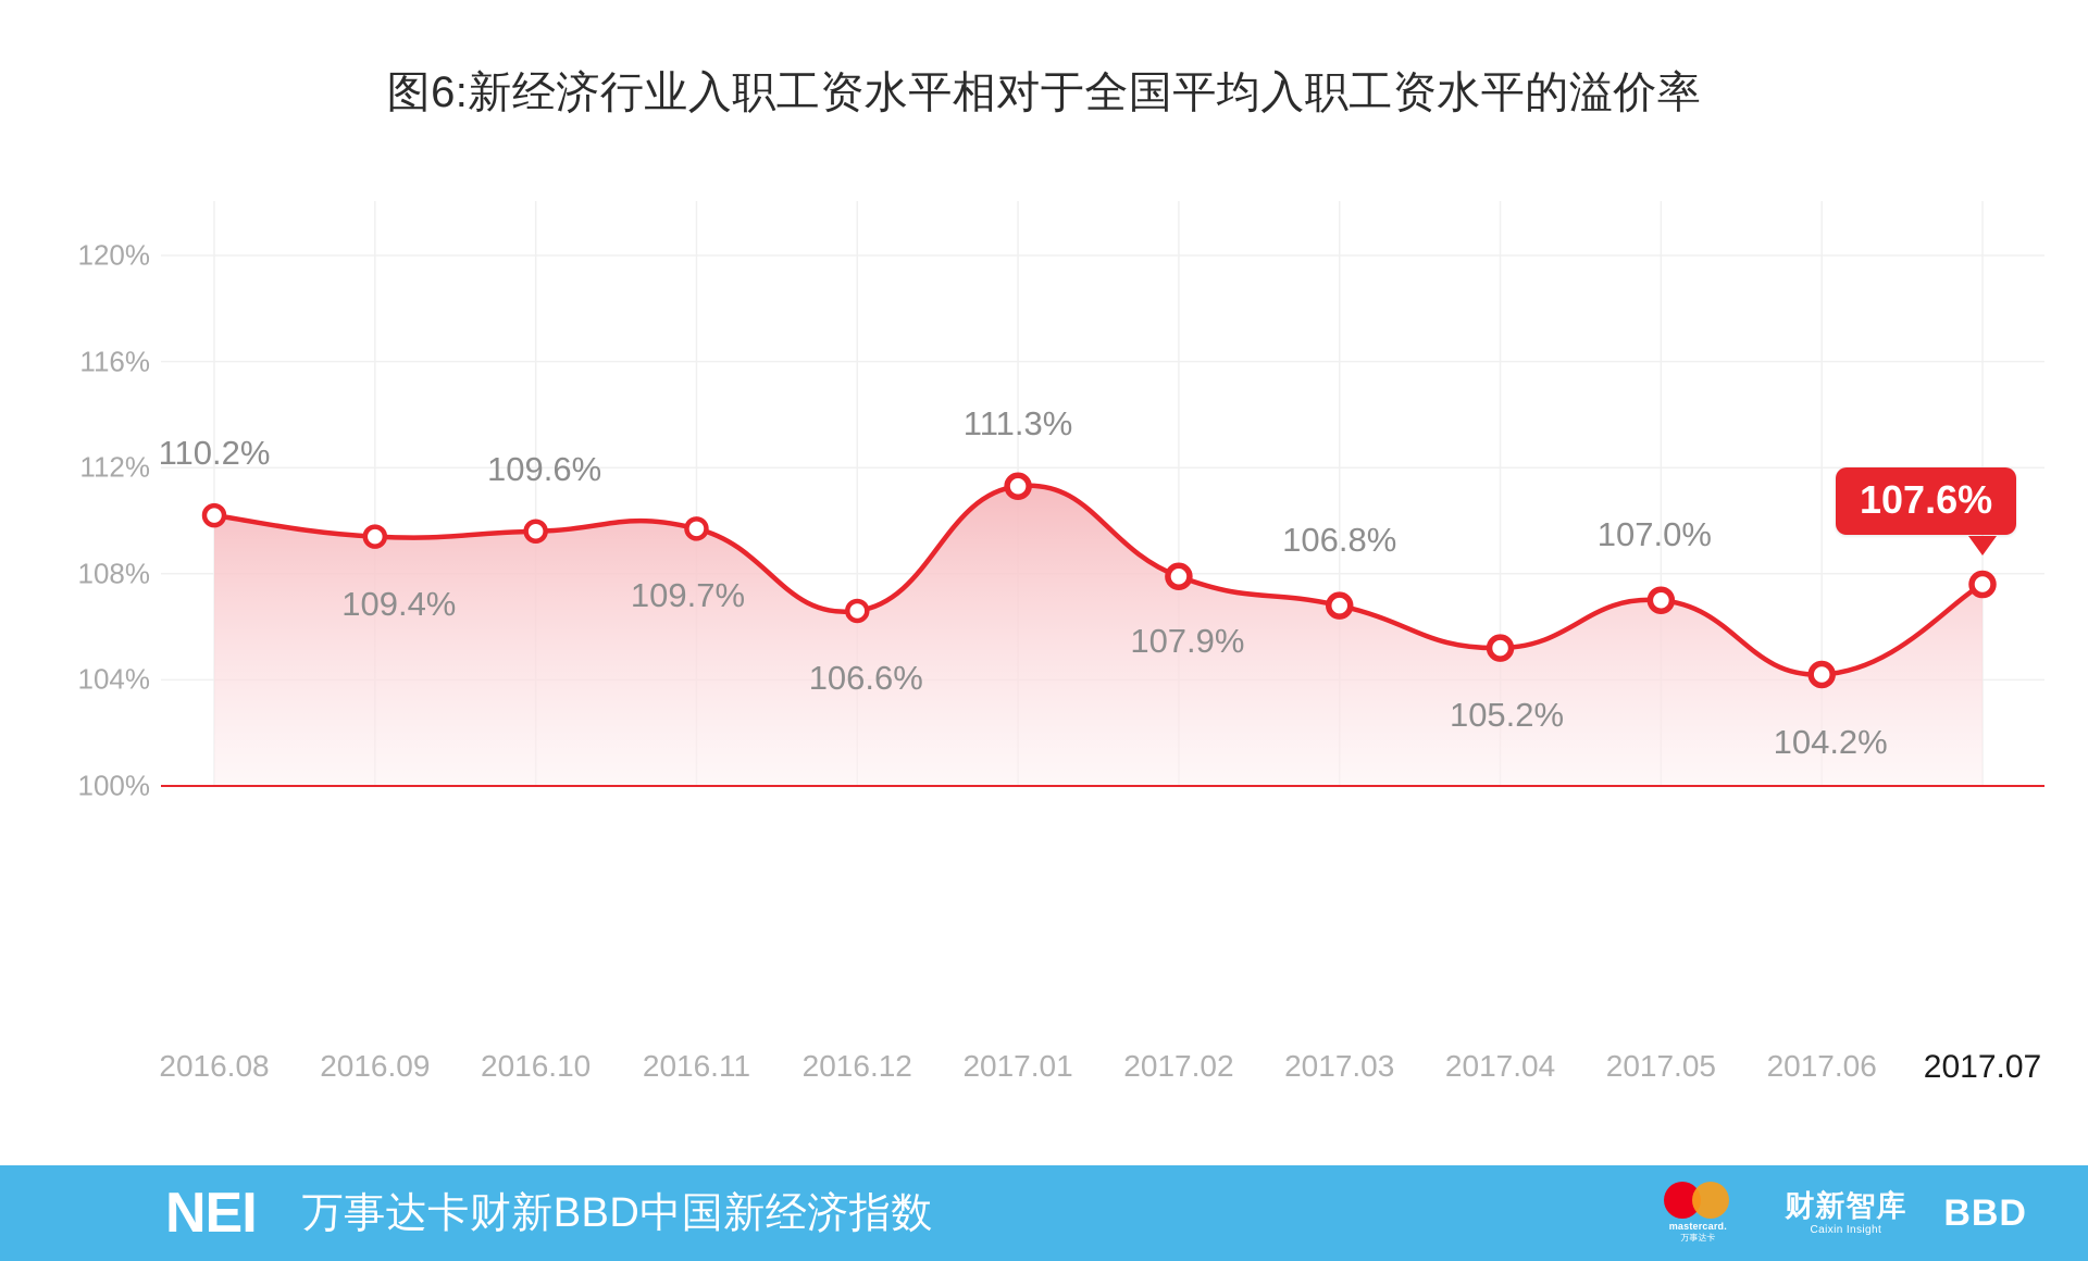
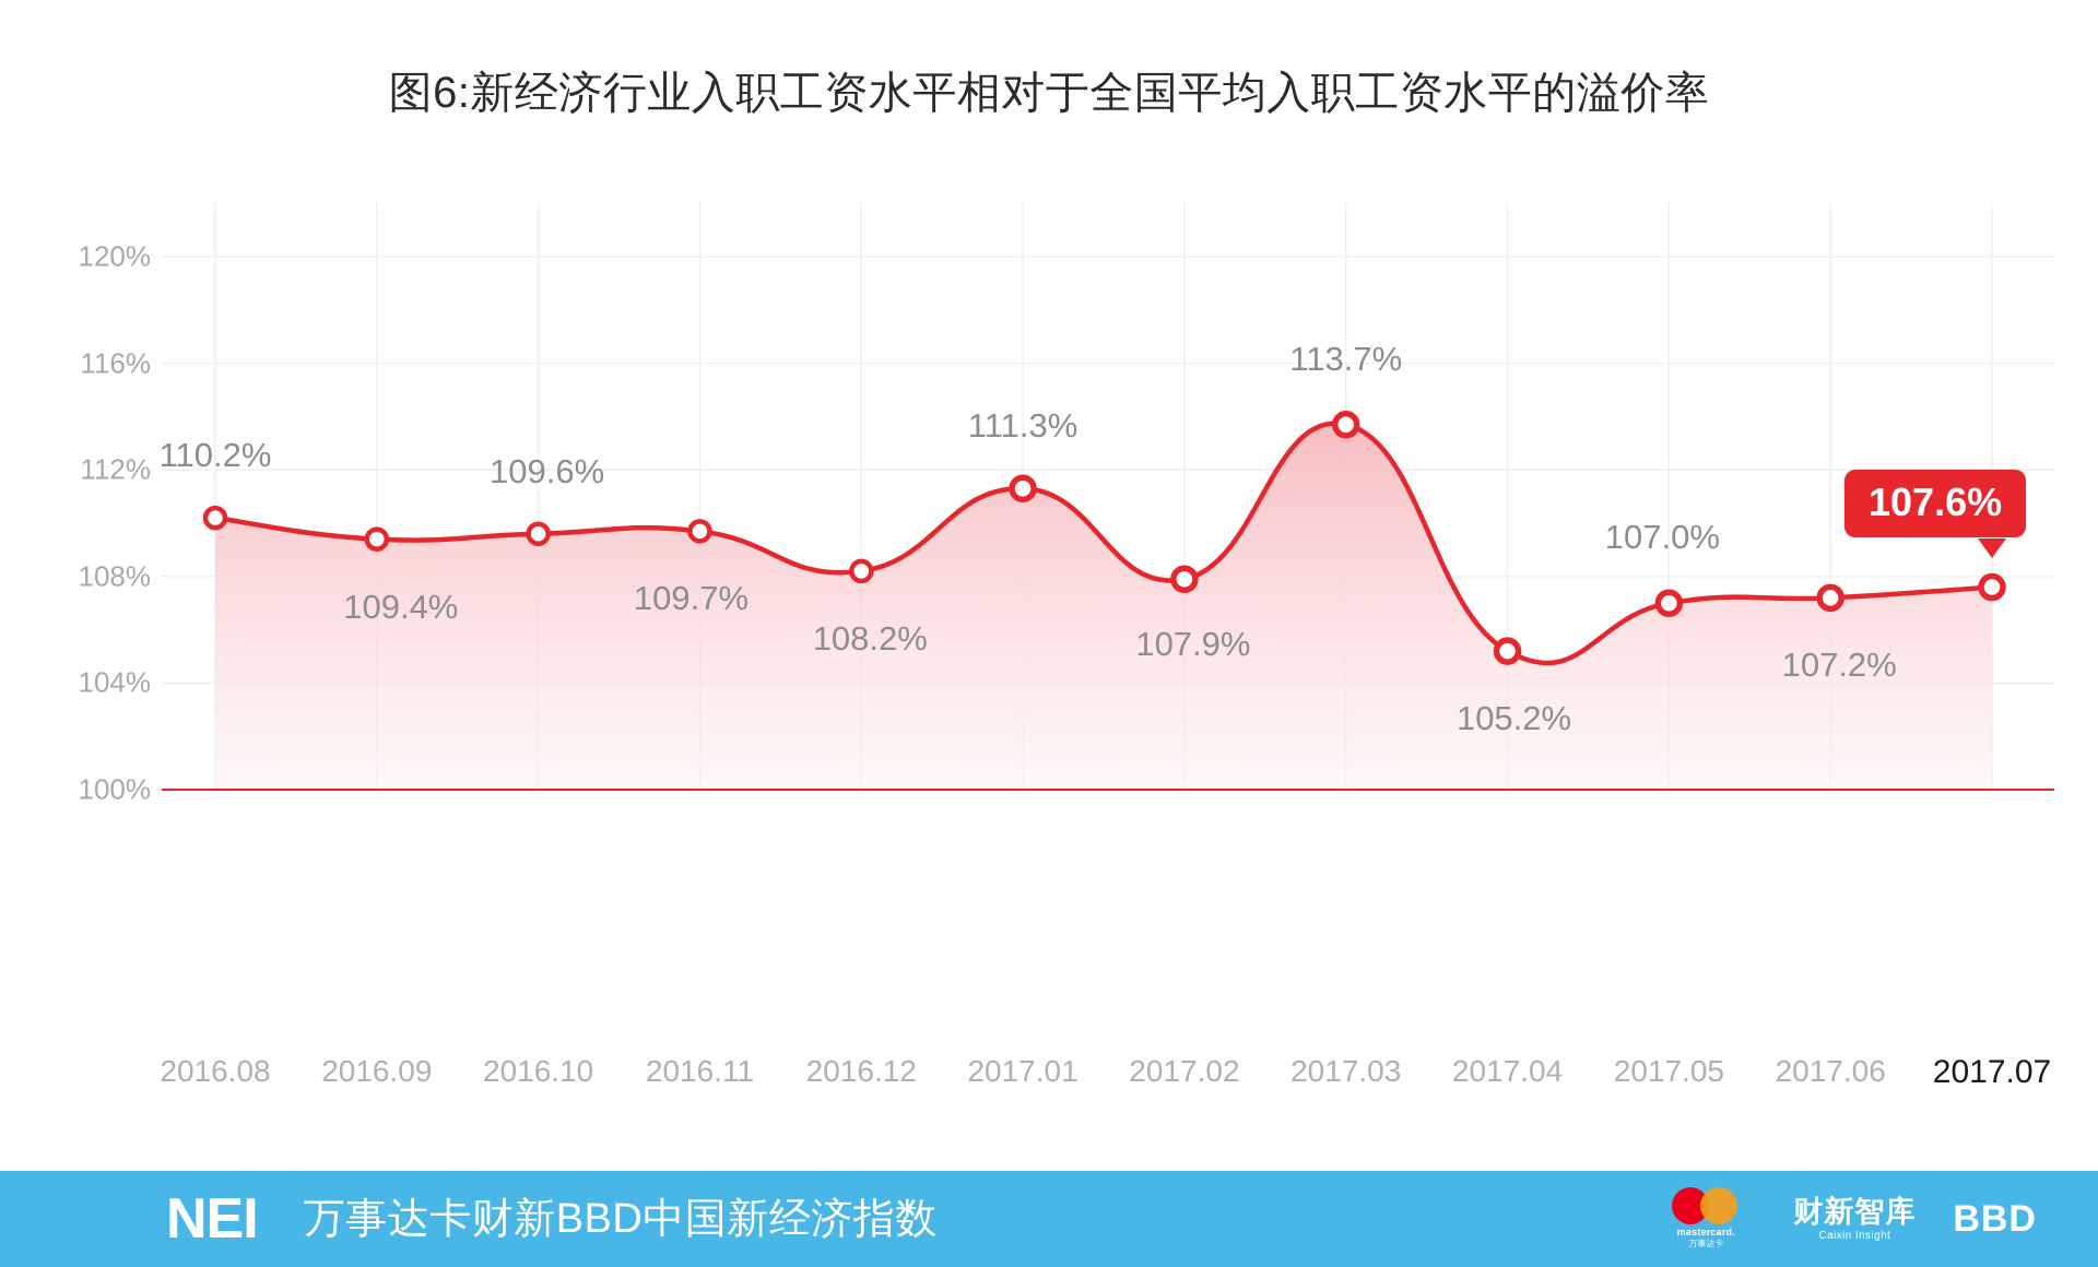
2016.12: 106.6% -> 108.2%
2017.03: 106.8% -> 113.7%
2017.06: 104.2% -> 107.2%
